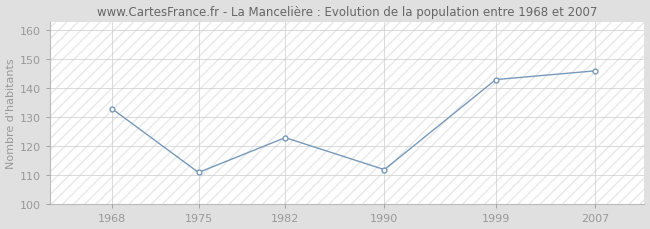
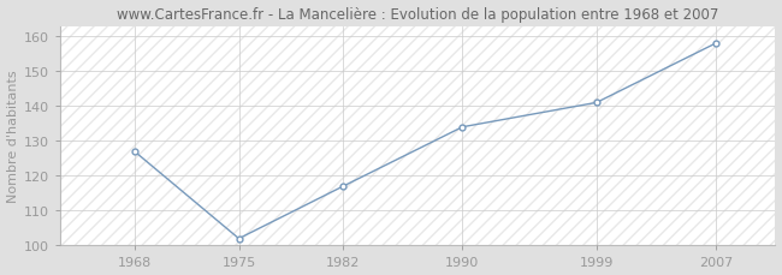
1968: 133 -> 127
1975: 111 -> 102
1982: 123 -> 117
1990: 112 -> 134
1999: 143 -> 141
2007: 146 -> 158
